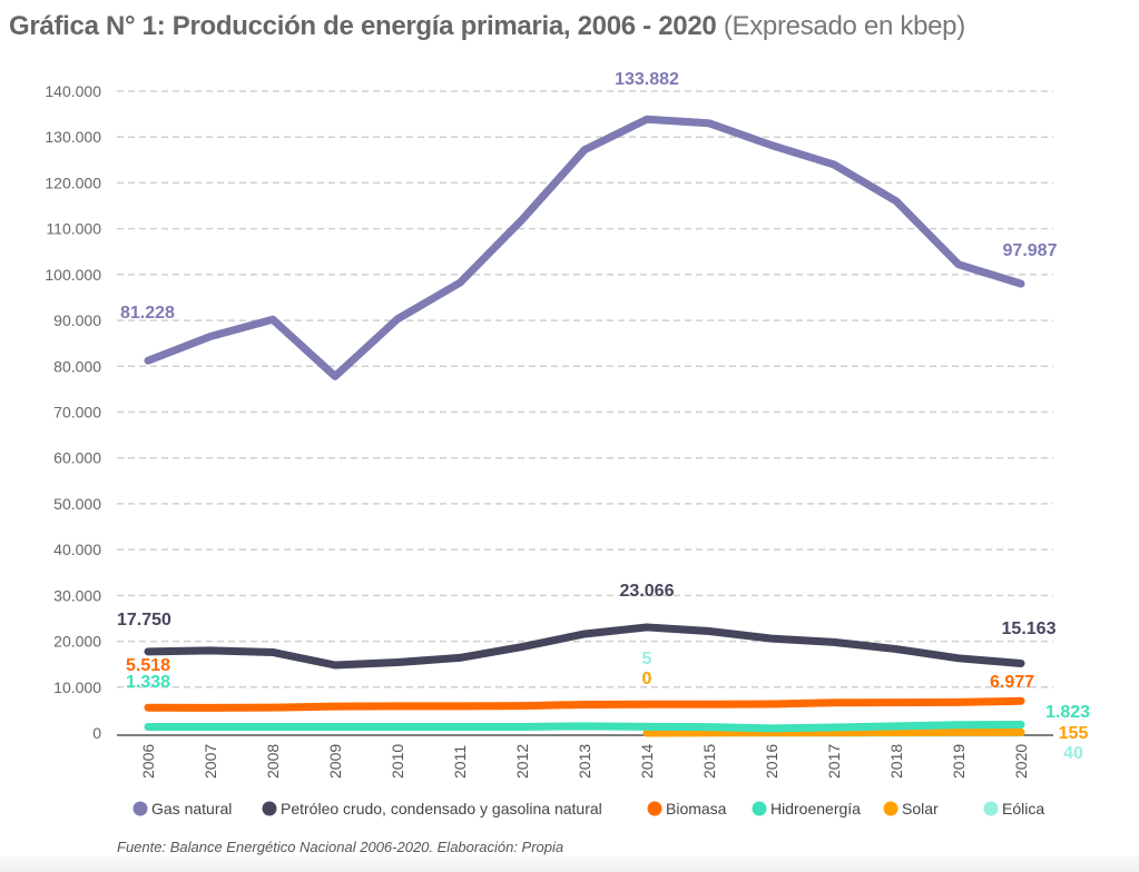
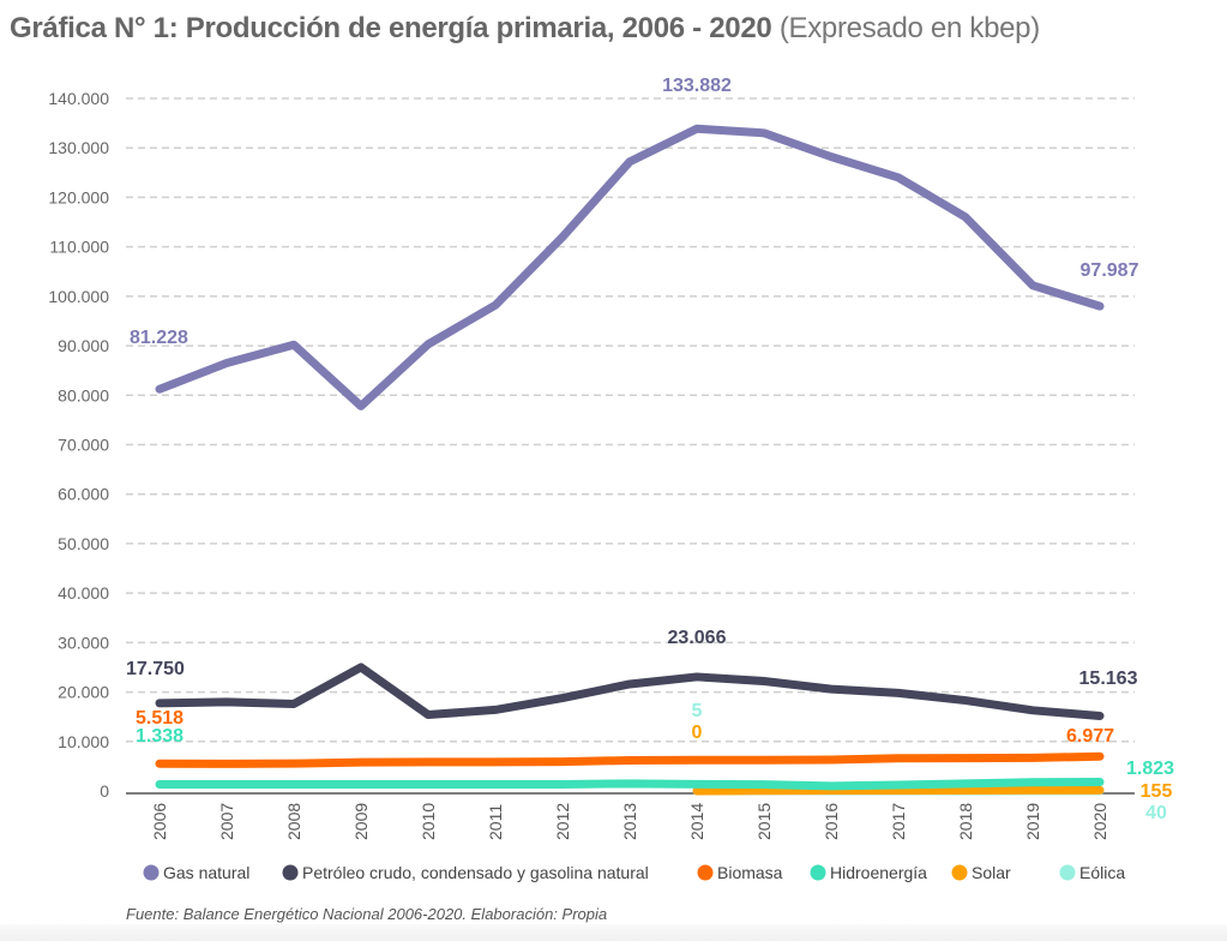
Petróleo crudo, condensado y gasolina natural/2009: 15000 -> 25000
